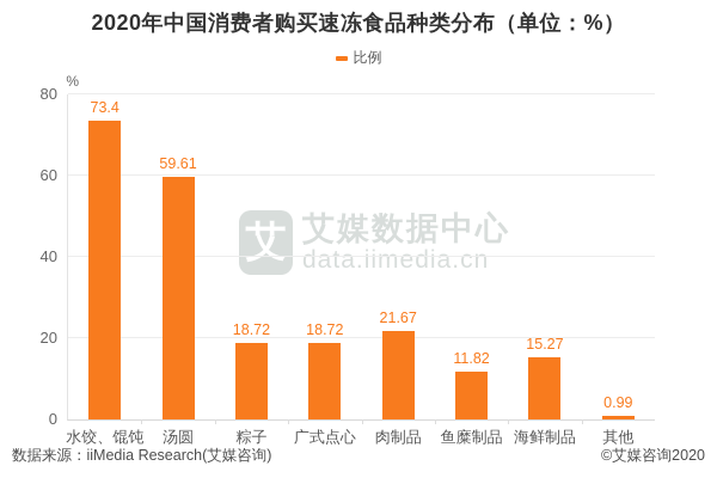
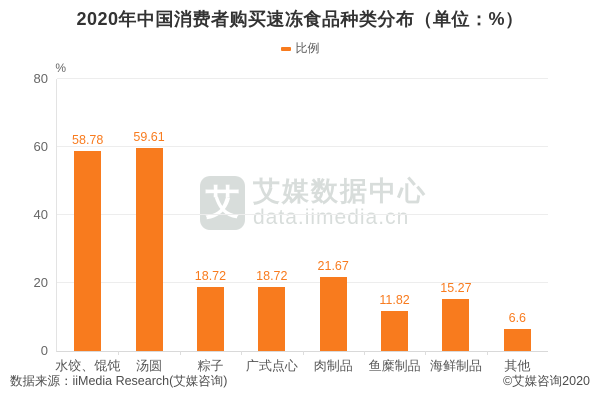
水饺、馄饨: 73.4 -> 58.78
其他: 0.99 -> 6.6
